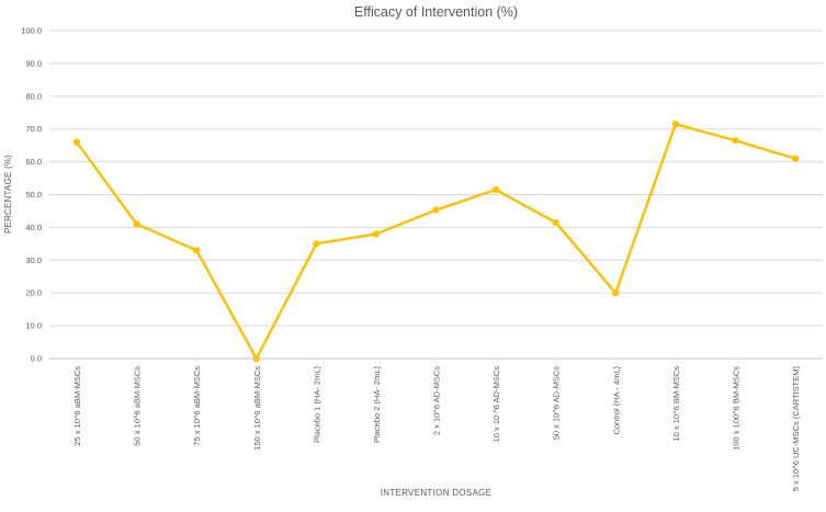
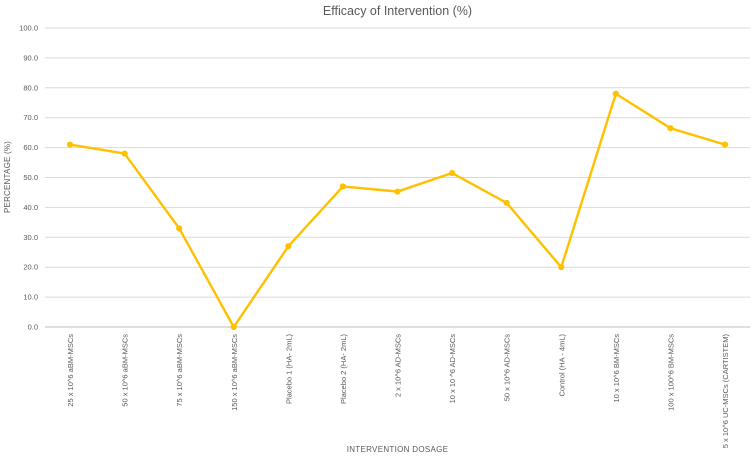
25 x 10^6 aBM-MSCs: 66 -> 61
50 x 10^6 aBM-MSCs: 41 -> 58
Placebo 1 (HA- 2mL): 35 -> 27
Placebo 2 (HA- 2mL): 38 -> 47
10 x 10^6 BM-MSCs: 72 -> 78
